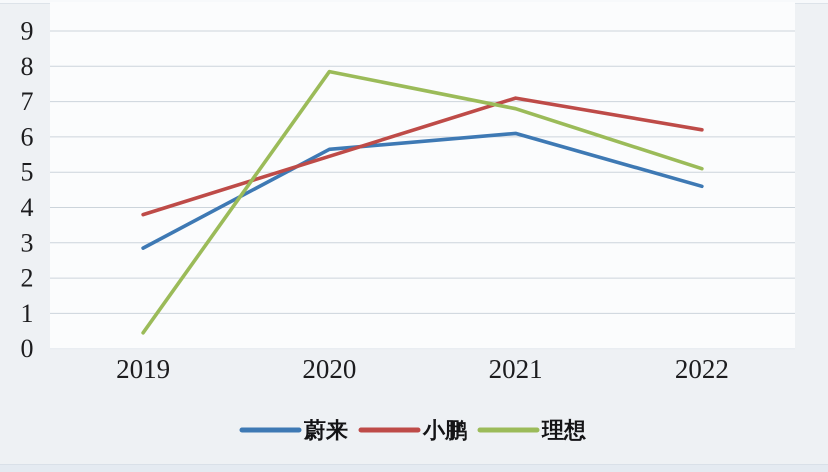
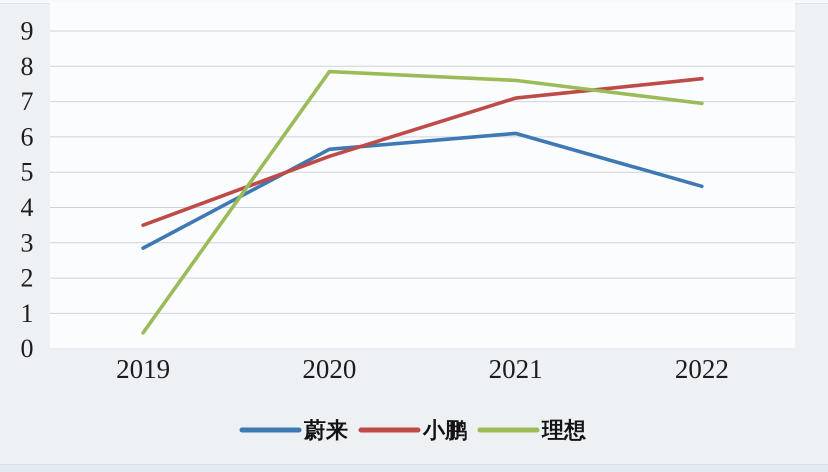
小鹏/2019: 3.8 -> 3.5
理想/2021: 6.8 -> 7.6
小鹏/2022: 6.2 -> 7.7
理想/2022: 5.1 -> 7.0
